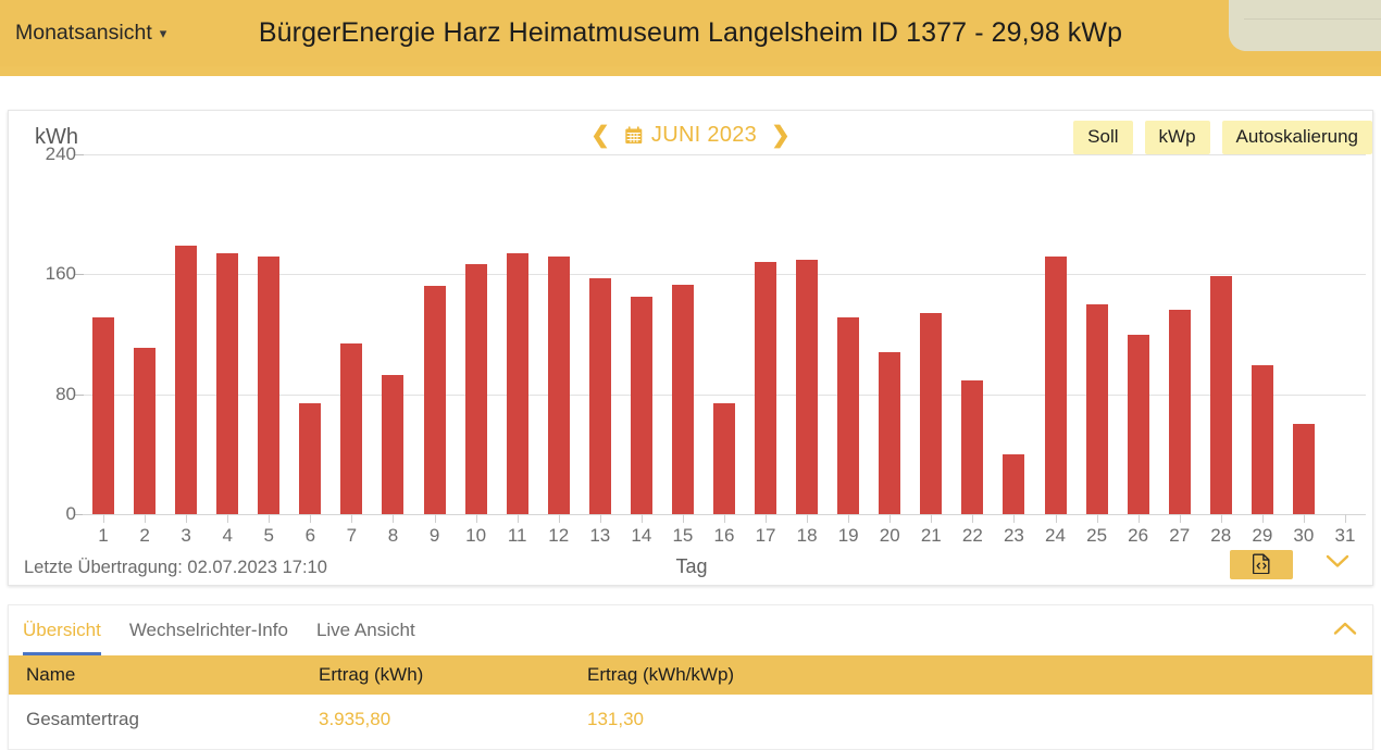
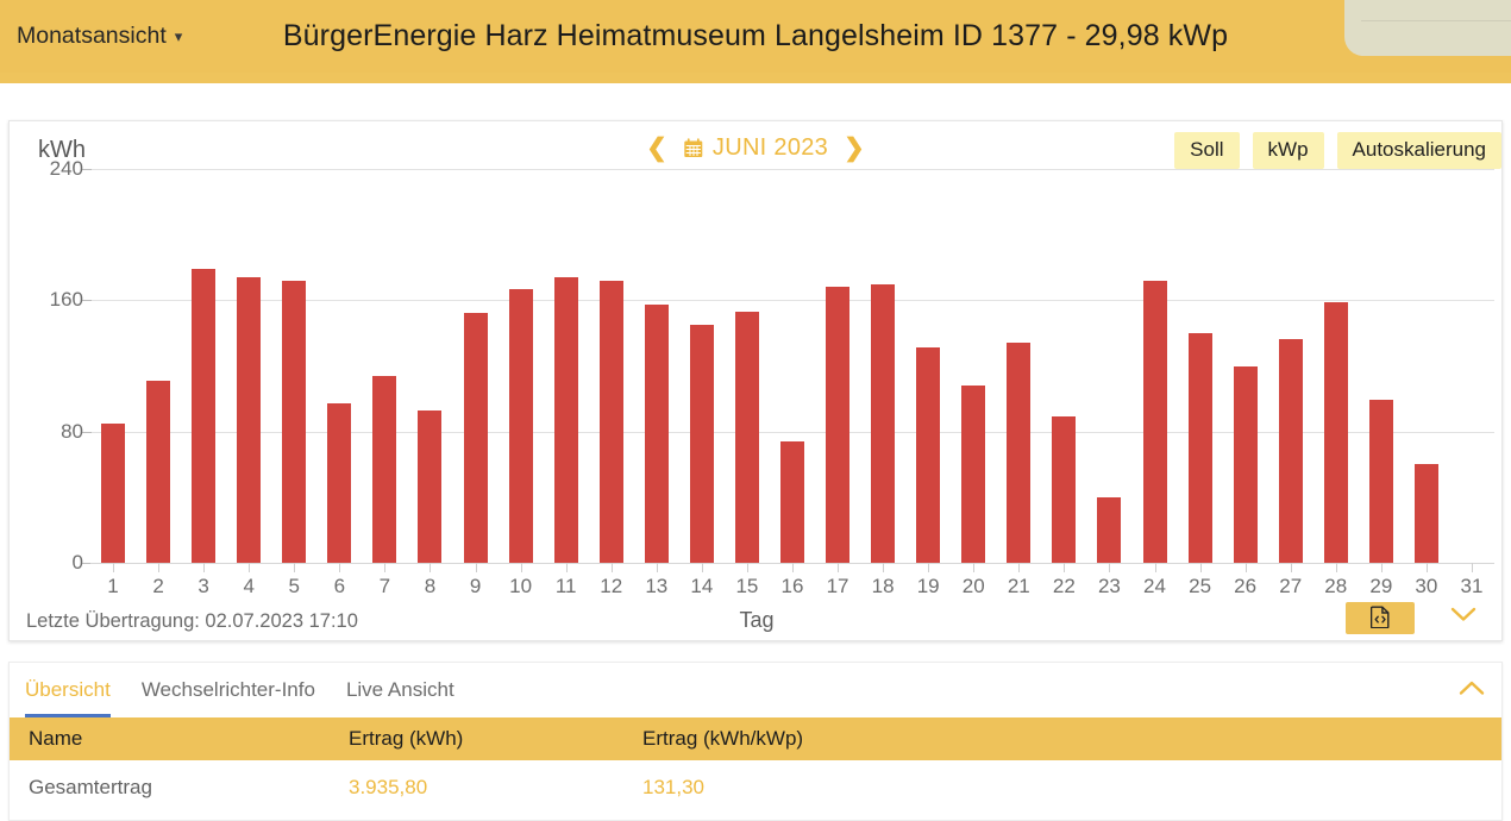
1: 131 -> 85
6: 74 -> 97
